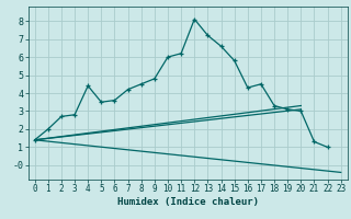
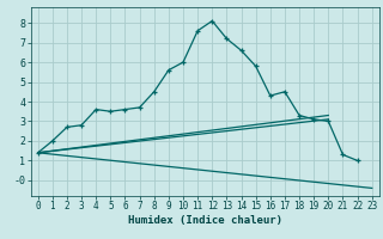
4: 4.4 -> 3.6
7: 4.2 -> 3.7
9: 4.8 -> 5.6
11: 6.2 -> 7.6
